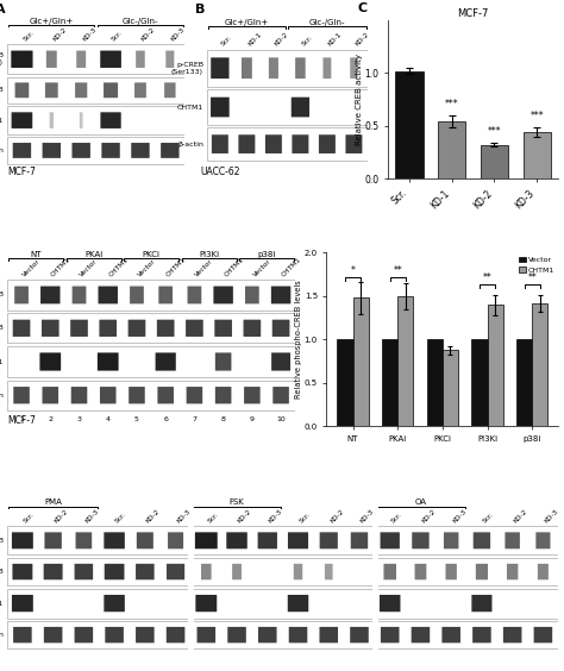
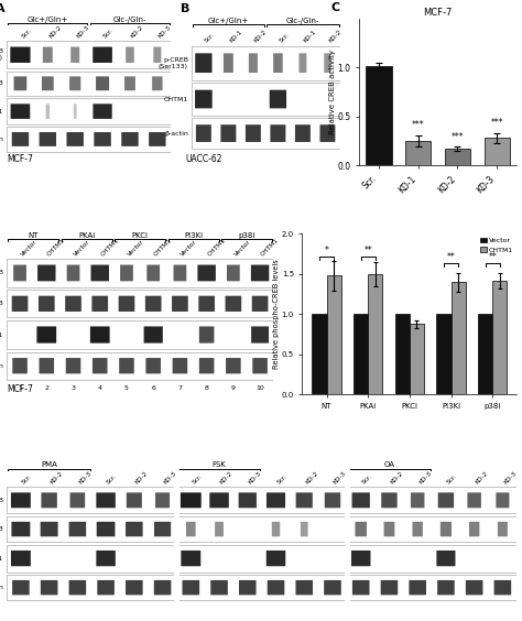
MCF-7/KD-1: 0.54 -> 0.25
MCF-7/KD-2: 0.32 -> 0.17
MCF-7/KD-3: 0.44 -> 0.28
